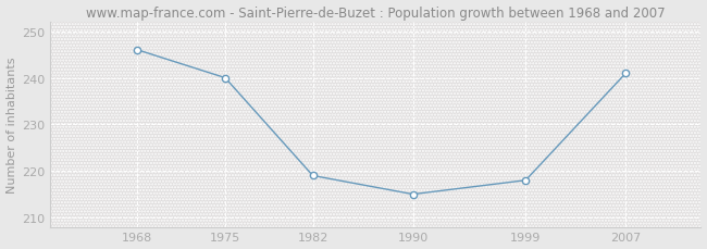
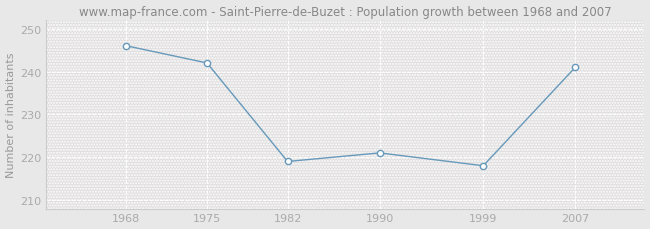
1975: 240 -> 242
1990: 215 -> 221
